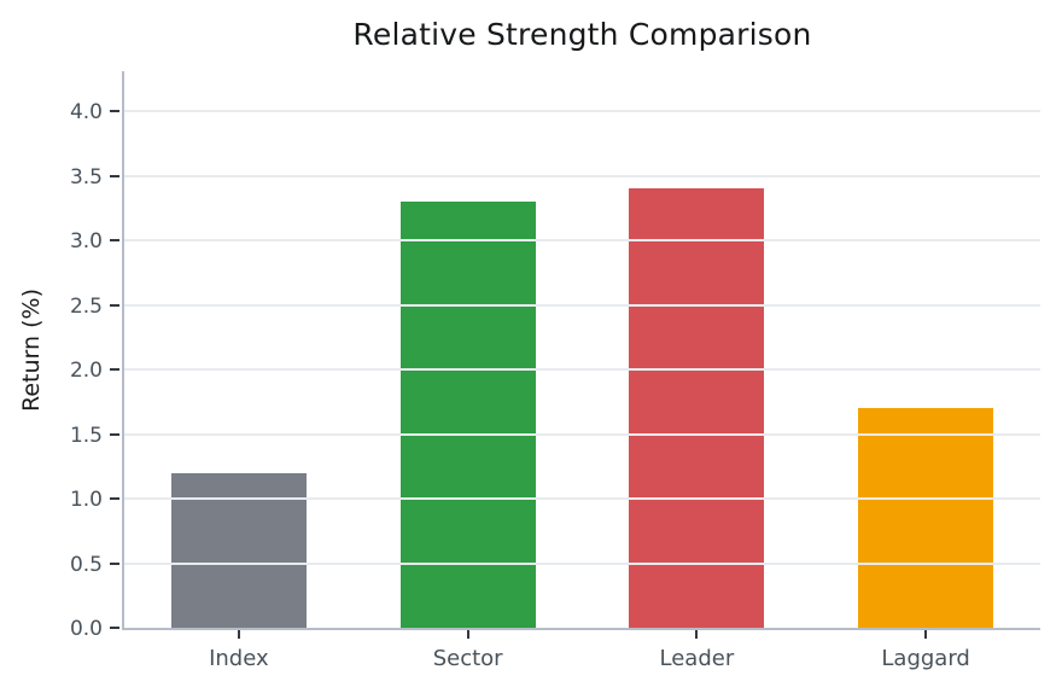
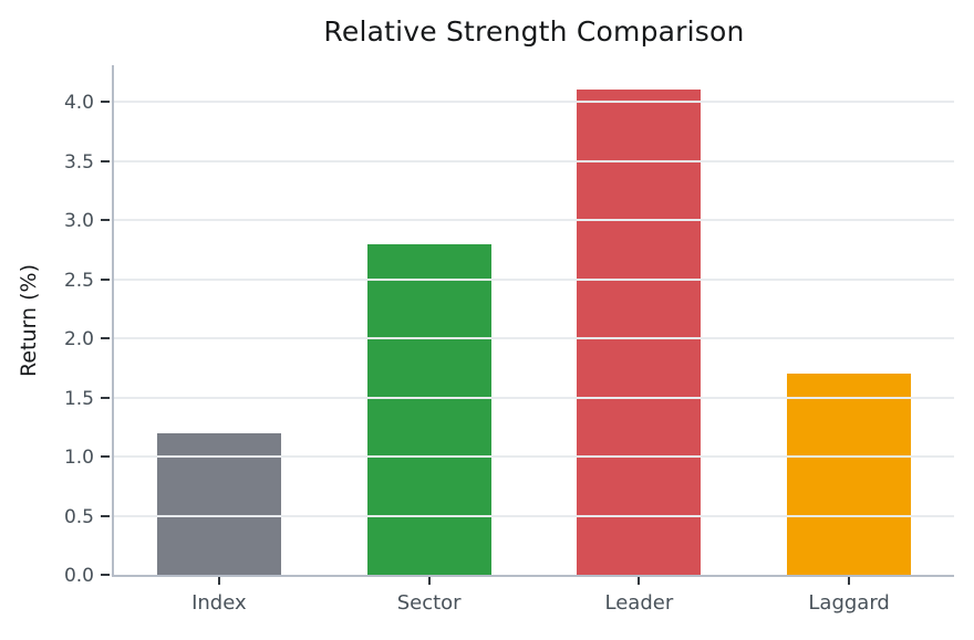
Sector: 3.3 -> 2.8
Leader: 3.4 -> 4.1
